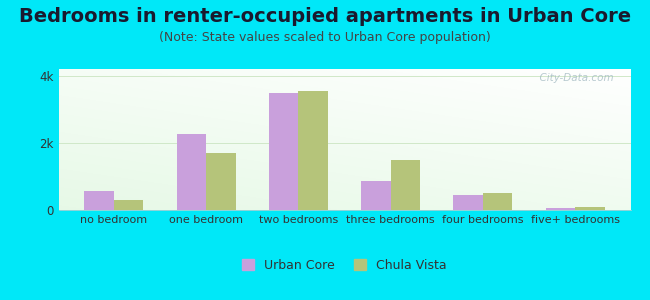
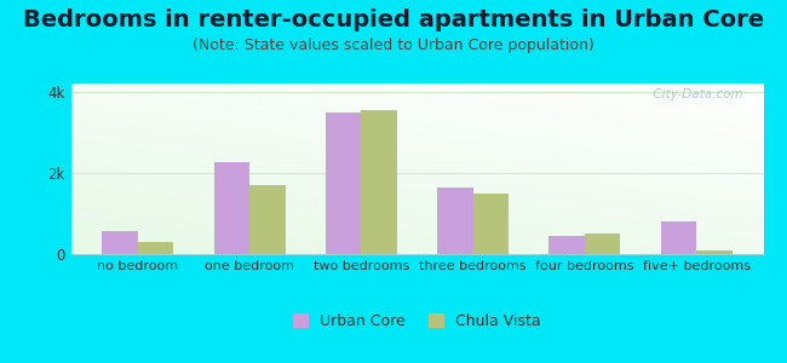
Urban Core/three bedrooms: 0.85k -> 1.65k
Urban Core/five+ bedrooms: 0.06k -> 0.80k
